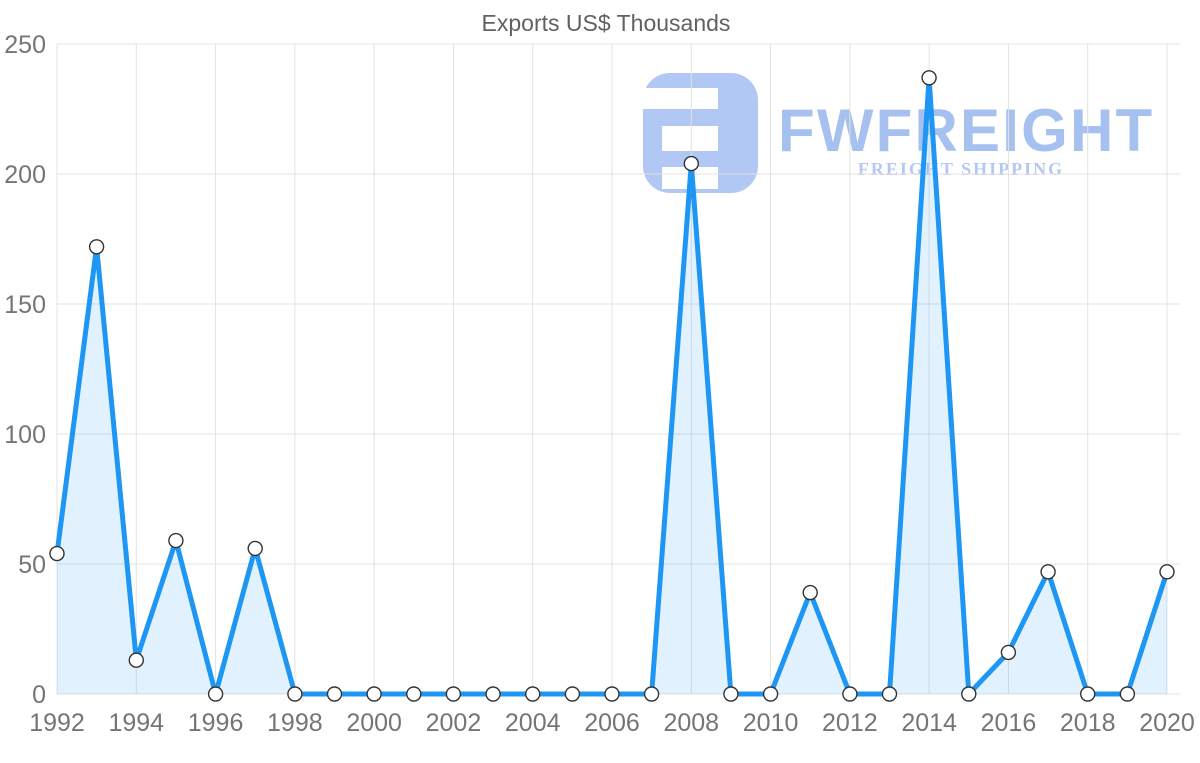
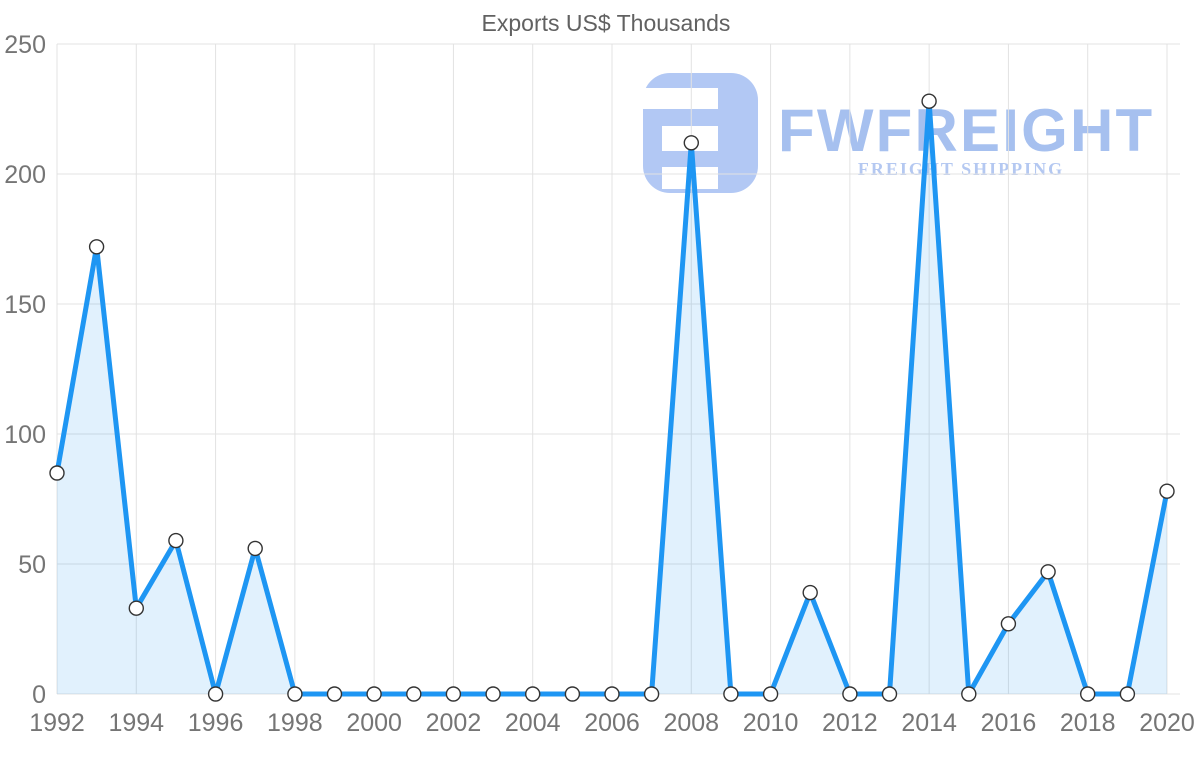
1992: 54 -> 85
1994: 13 -> 33
2008: 204 -> 212
2014: 237 -> 228
2016: 16 -> 27
2020: 47 -> 78
